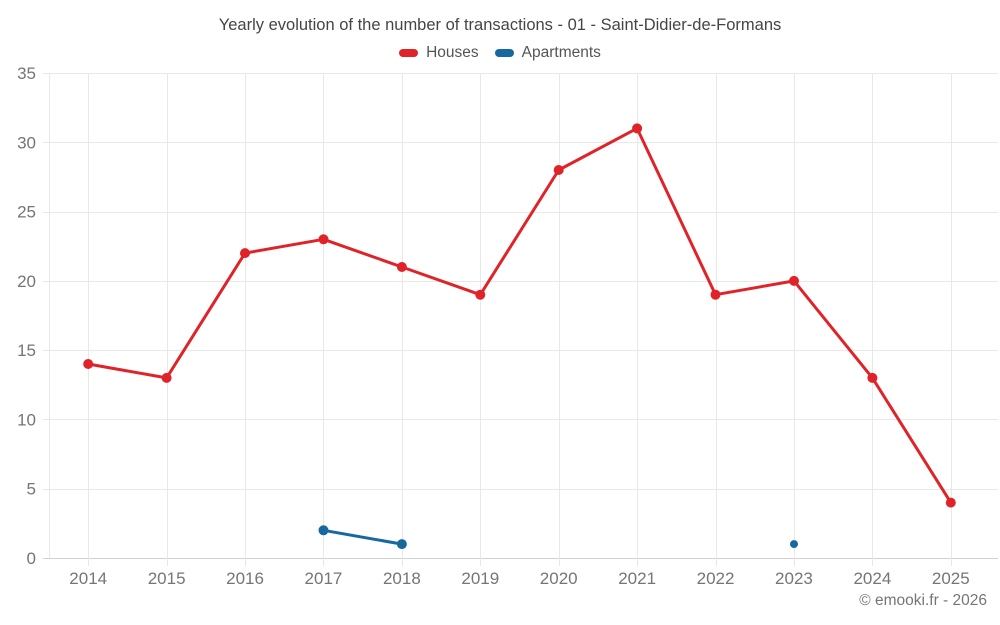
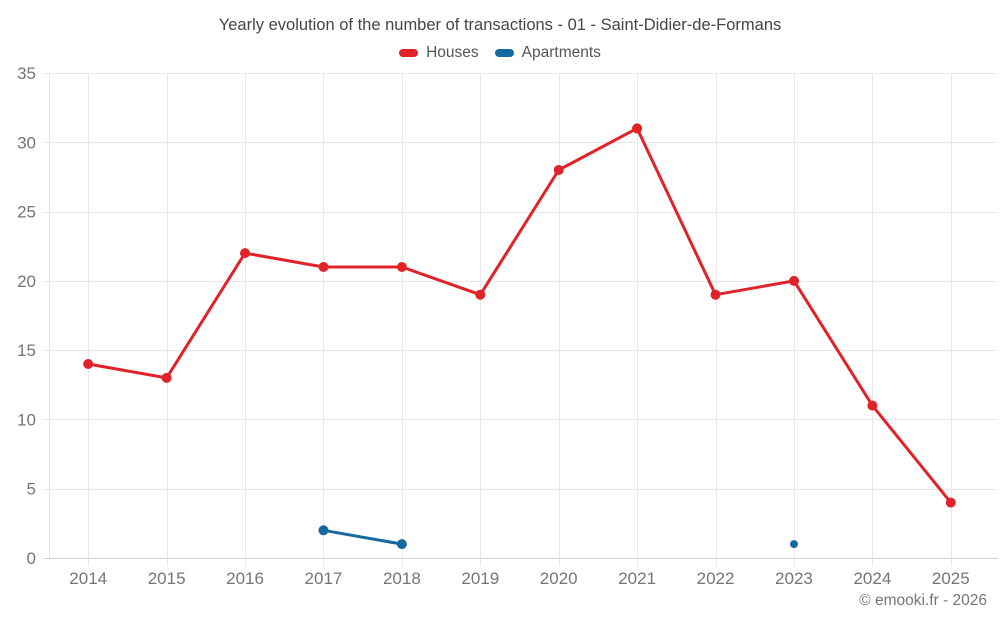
Houses/2017: 23 -> 21
Houses/2024: 13 -> 11
